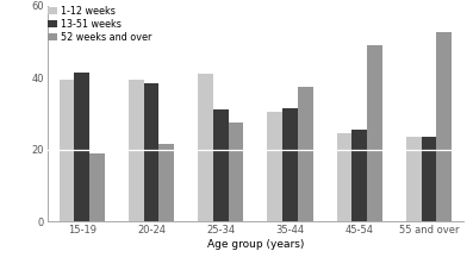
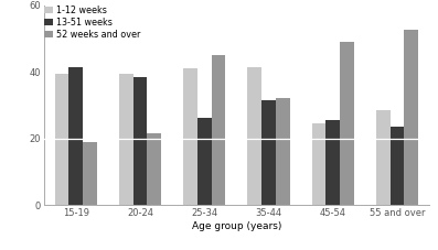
13-51 weeks/25-34: 31.0 -> 26.0
52 weeks and over/25-34: 27.5 -> 45.0
1-12 weeks/35-44: 30.5 -> 41.5
52 weeks and over/35-44: 37.5 -> 32.0
1-12 weeks/55 and over: 23.5 -> 28.5
